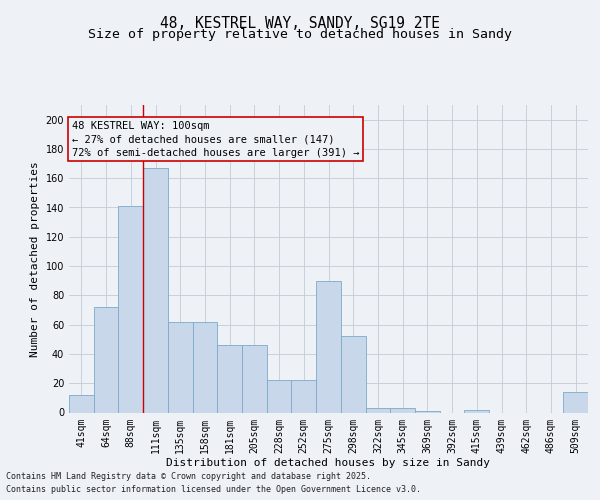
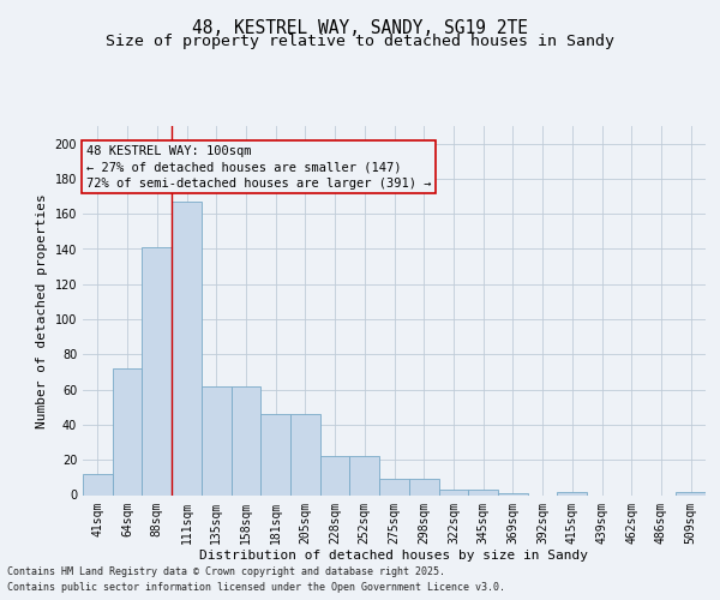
275sqm: 90 -> 9
298sqm: 52 -> 9
509sqm: 14 -> 2
